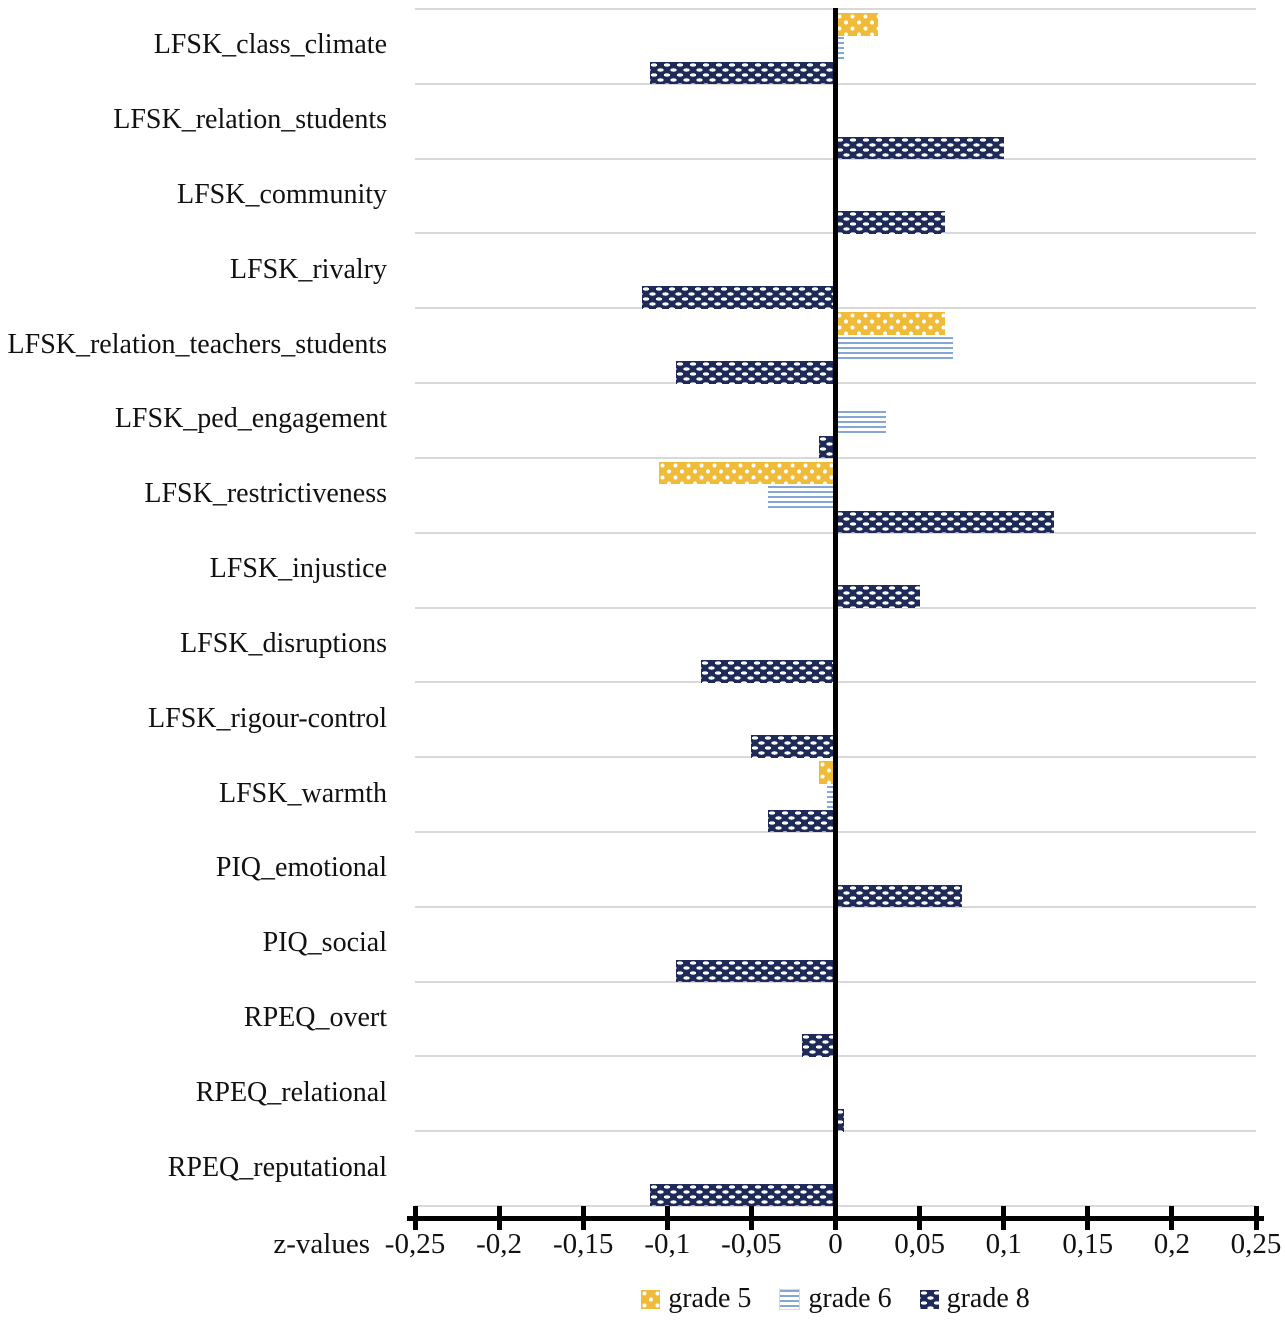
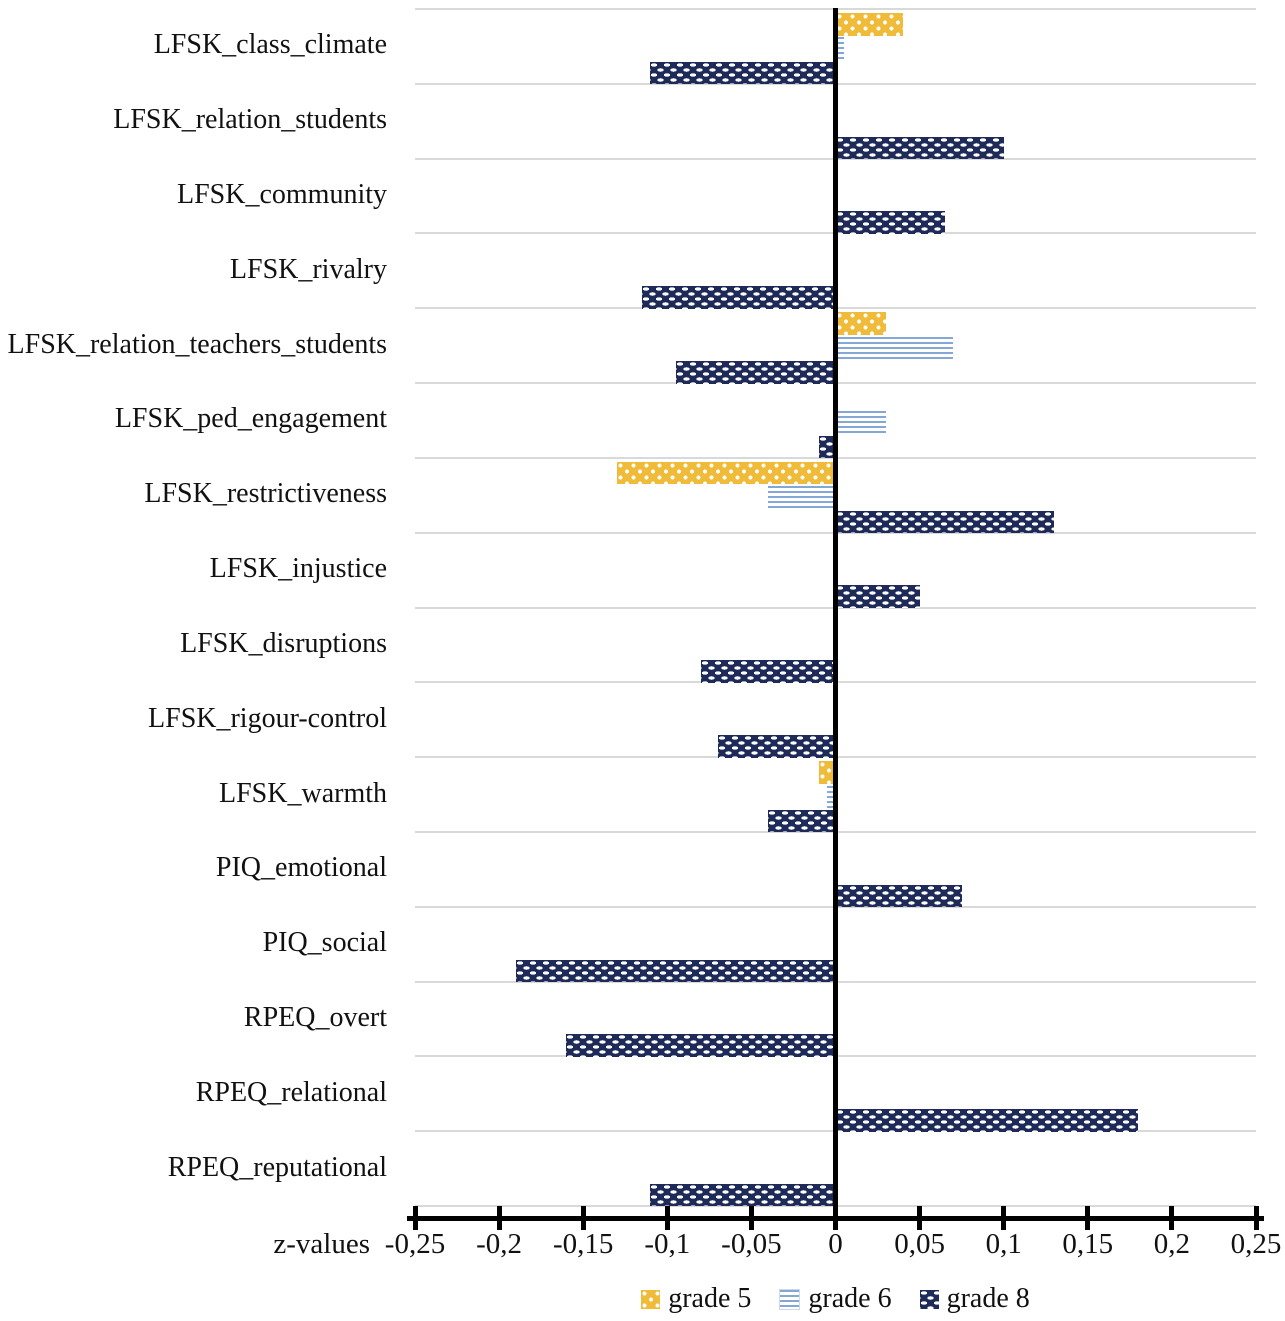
grade 5/LFSK_class_climate: 0,03 -> 0,04
grade 5/LFSK_relation_teachers_students: 0,07 -> 0,03
grade 5/LFSK_restrictiveness: -0,10 -> -0,13
grade 8/LFSK_rigour-control: -0,05 -> -0,07
grade 8/PIQ_social: -0,10 -> -0,19
grade 8/RPEQ_overt: -0,02 -> -0,16
grade 8/RPEQ_relational: 0,01 -> 0,18
